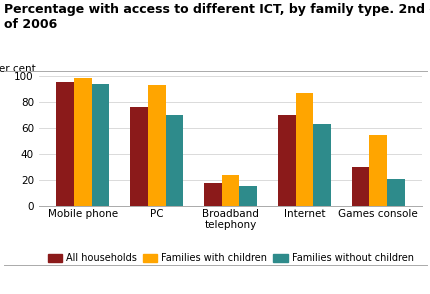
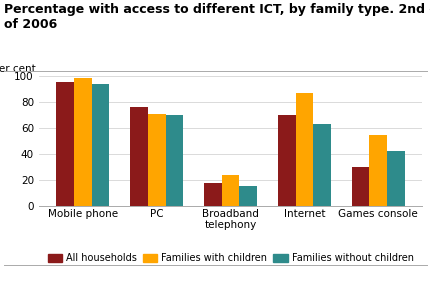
Families with children/PC: 93 -> 71
Families without children/Games console: 21 -> 42
